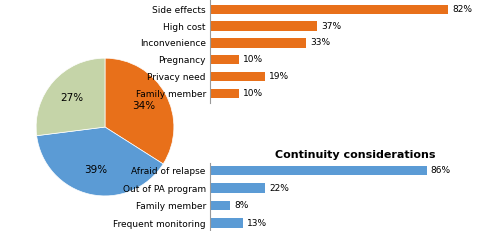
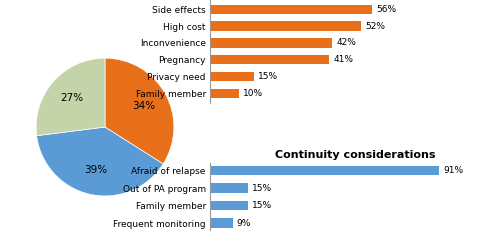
Side effects: 82% -> 56%
High cost: 37% -> 52%
Inconvenience: 33% -> 42%
Pregnancy: 10% -> 41%
Privacy need: 19% -> 15%
Continuity considerations/Afraid of relapse: 86% -> 91%
Continuity considerations/Out of PA program: 22% -> 15%
Continuity considerations/Family member: 8% -> 15%
Continuity considerations/Frequent monitoring: 13% -> 9%
